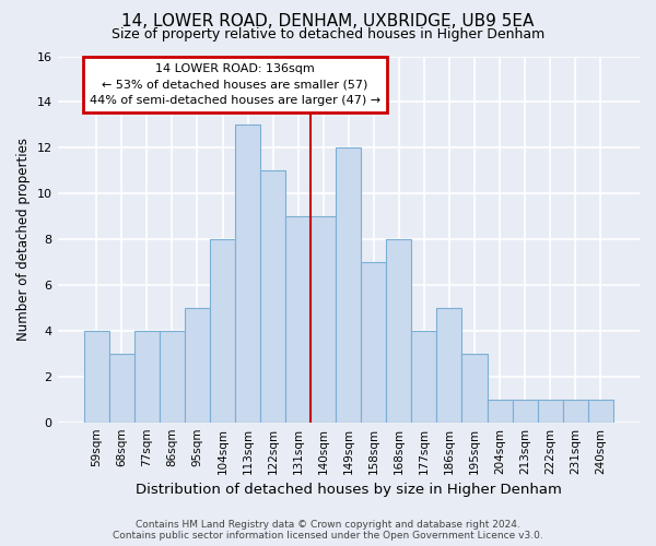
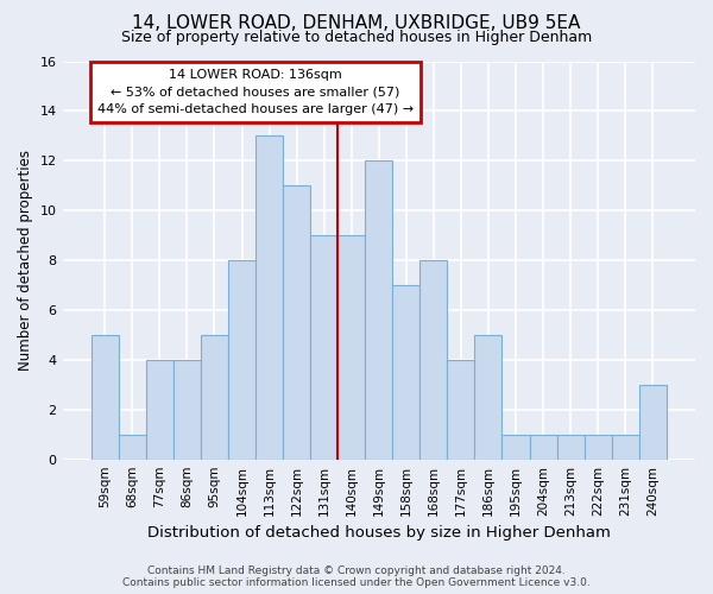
59sqm: 4 -> 5
68sqm: 3 -> 1
195sqm: 3 -> 1
240sqm: 1 -> 3
